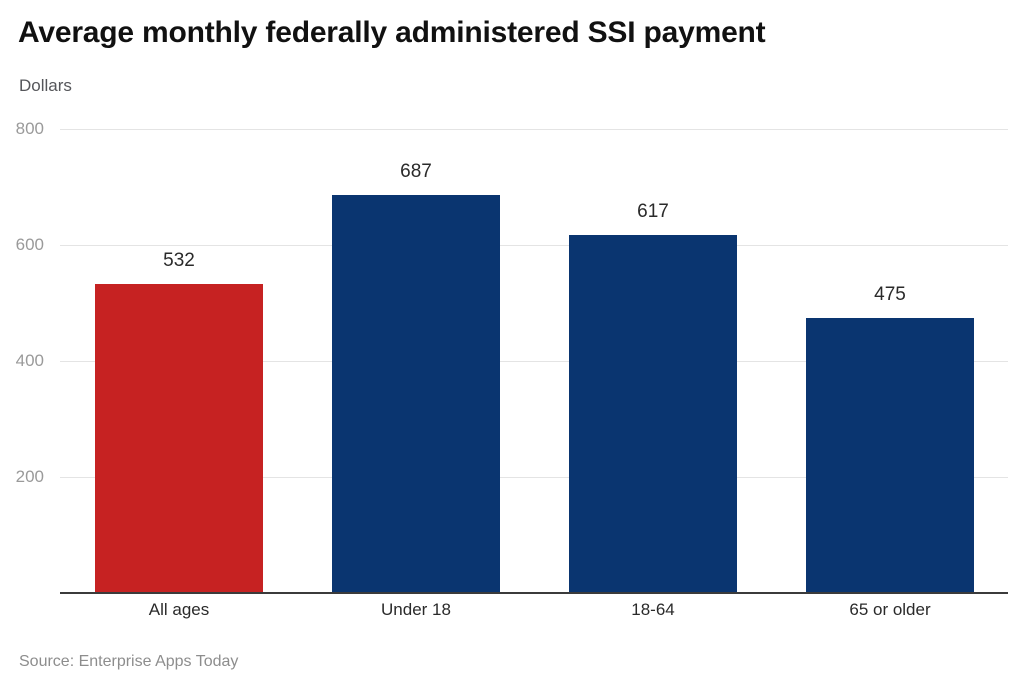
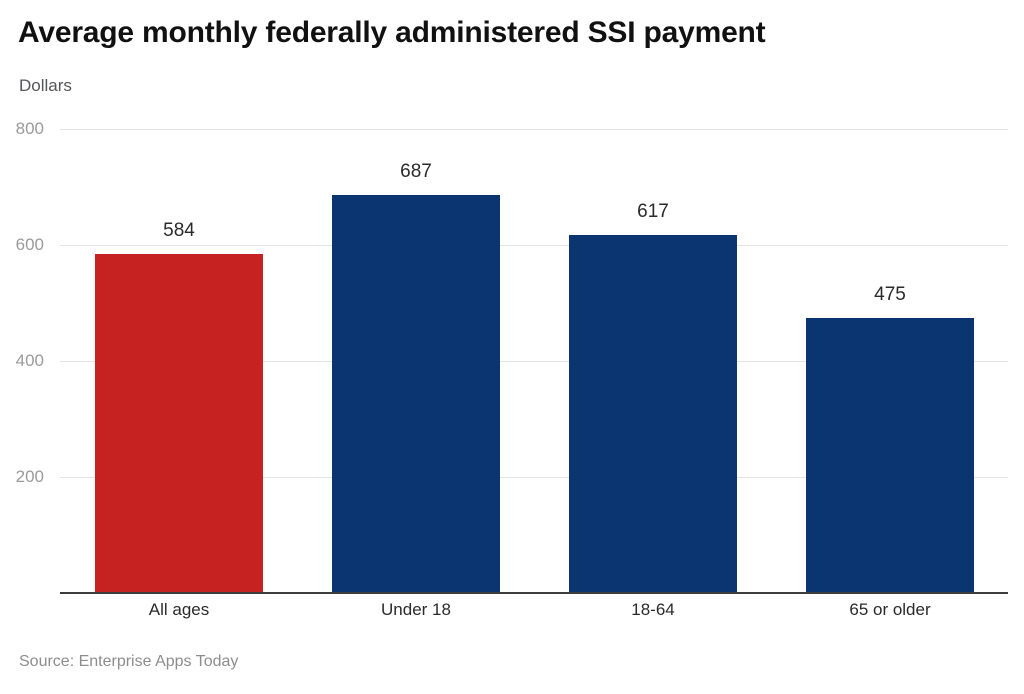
All ages: 532 -> 584
